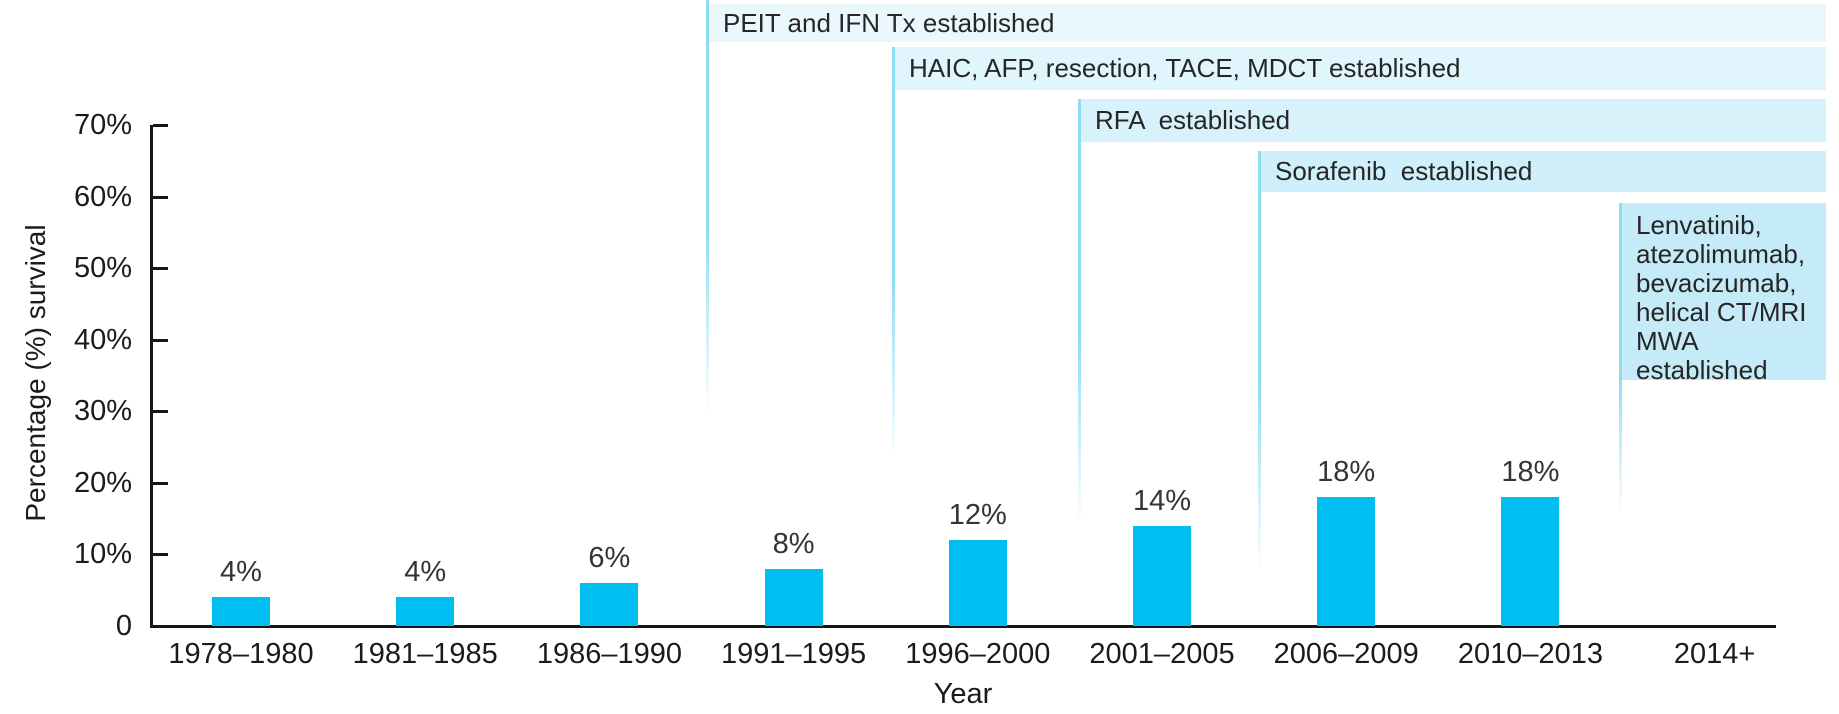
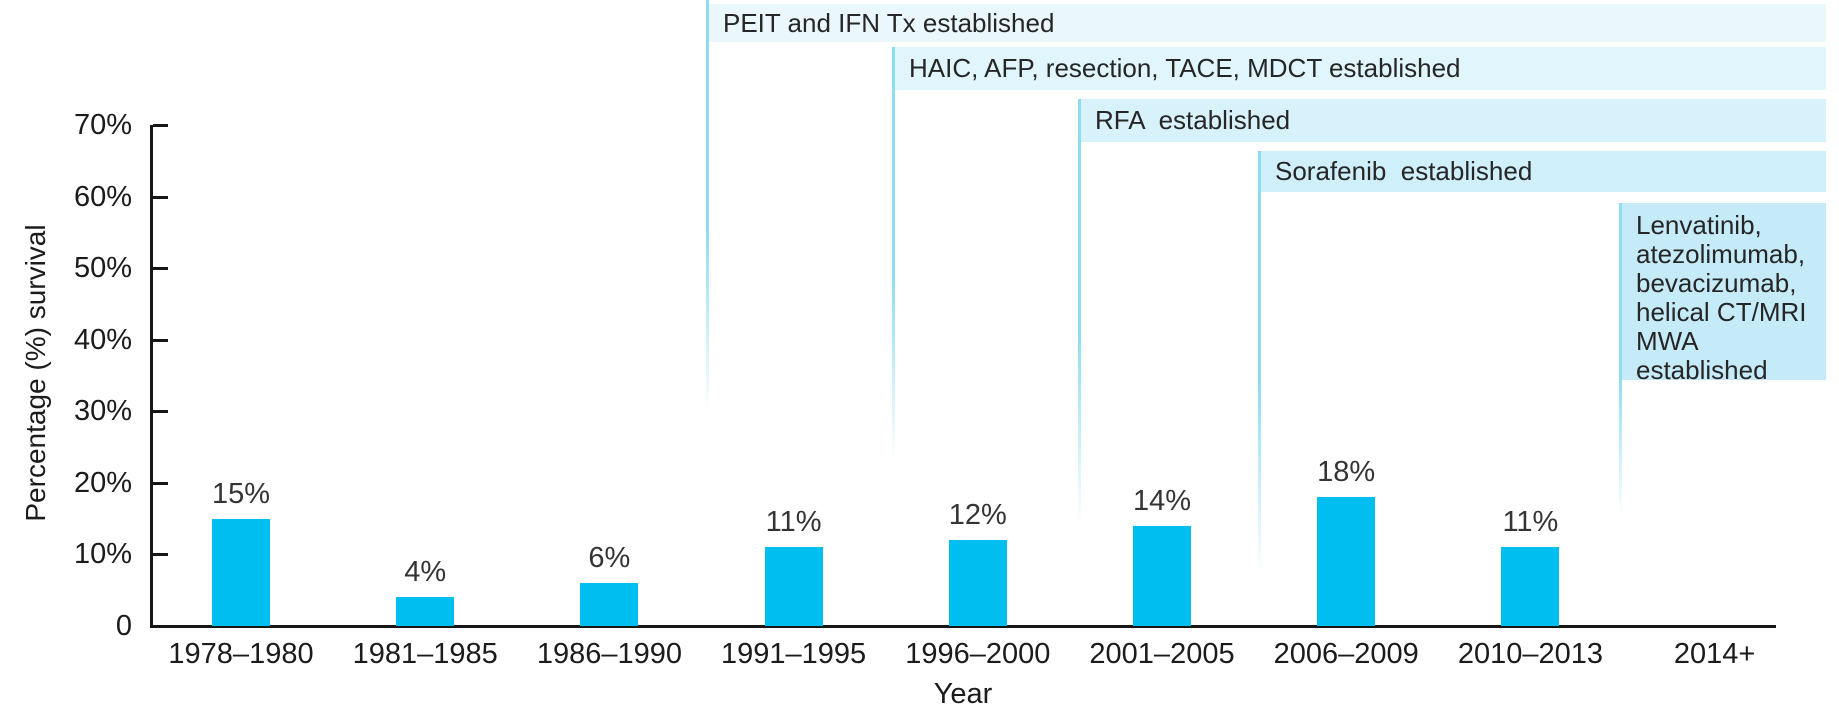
1978–1980: 4% -> 15%
1991–1995: 8% -> 11%
2010–2013: 18% -> 11%
